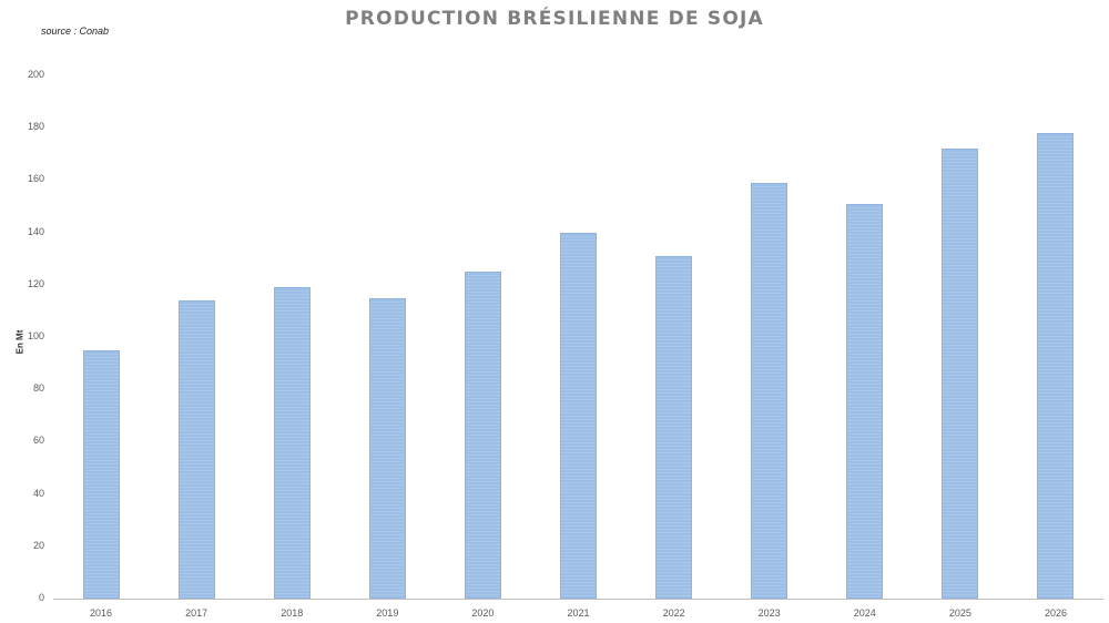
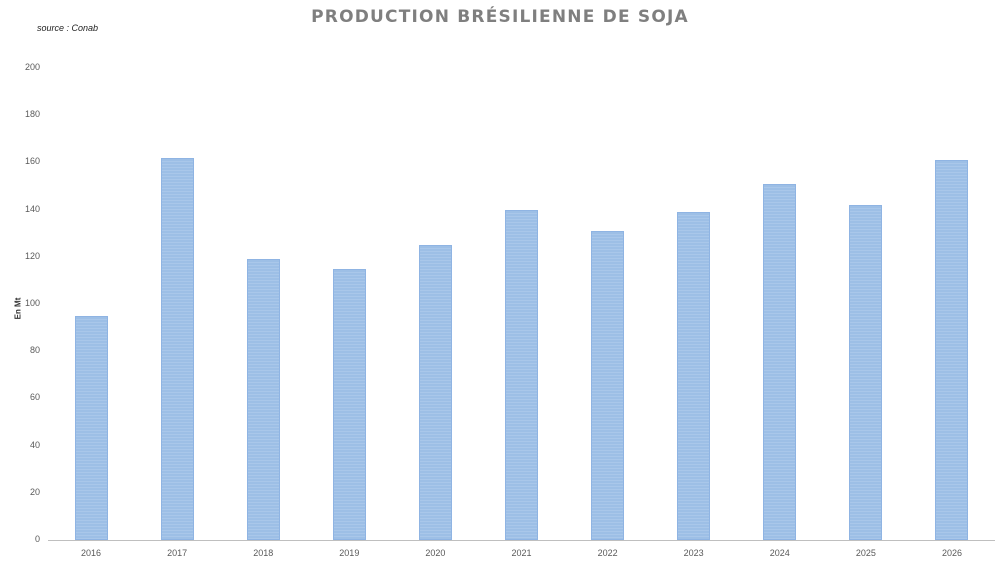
2017: 114 -> 162
2023: 159 -> 139
2025: 172 -> 142
2026: 178 -> 161
